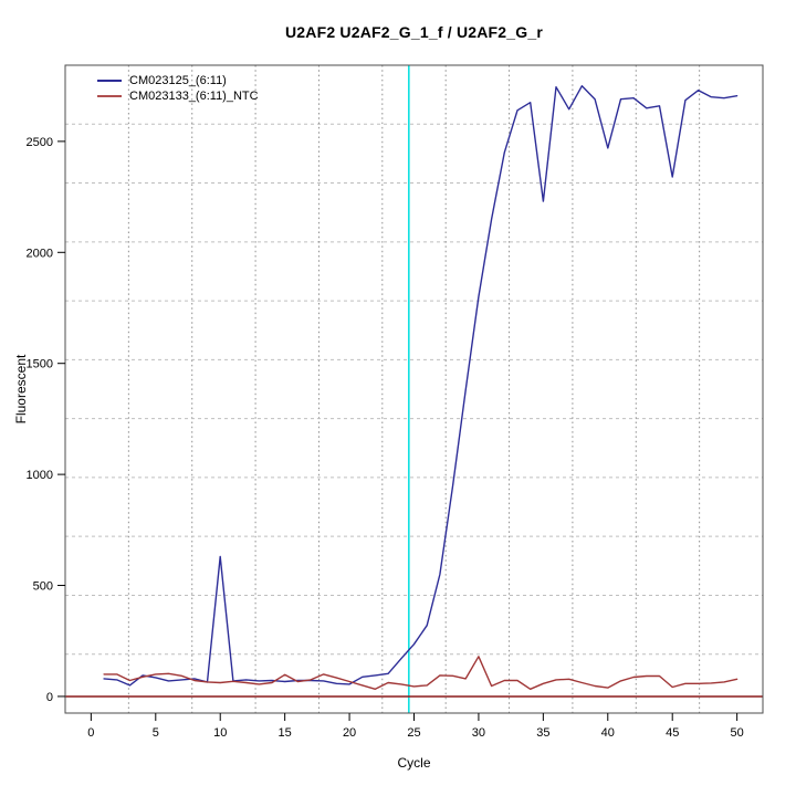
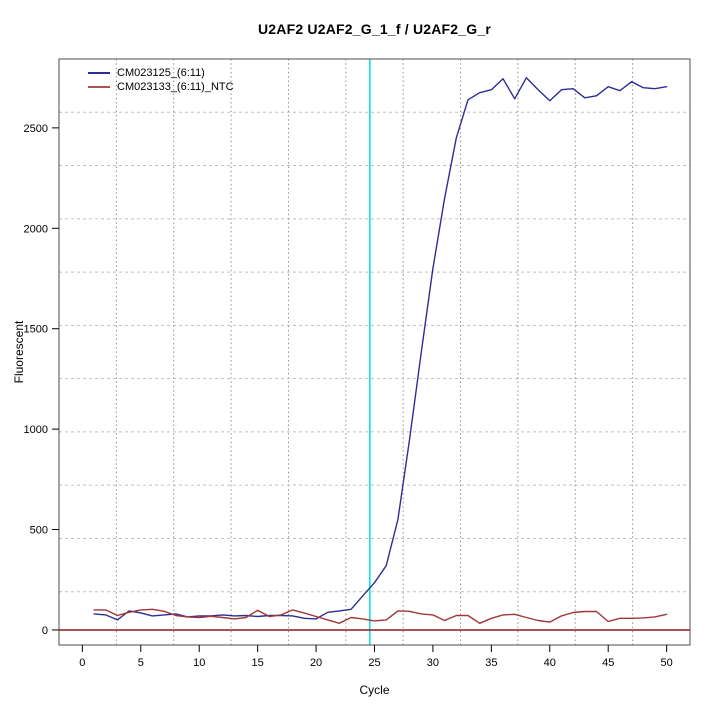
CM023125_(6:11)/10: 630 -> 70
CM023133_(6:11)_NTC/30: 180 -> 80
CM023125_(6:11)/35: 2230 -> 2690
CM023125_(6:11)/40: 2470 -> 2640
CM023125_(6:11)/45: 2340 -> 2700
